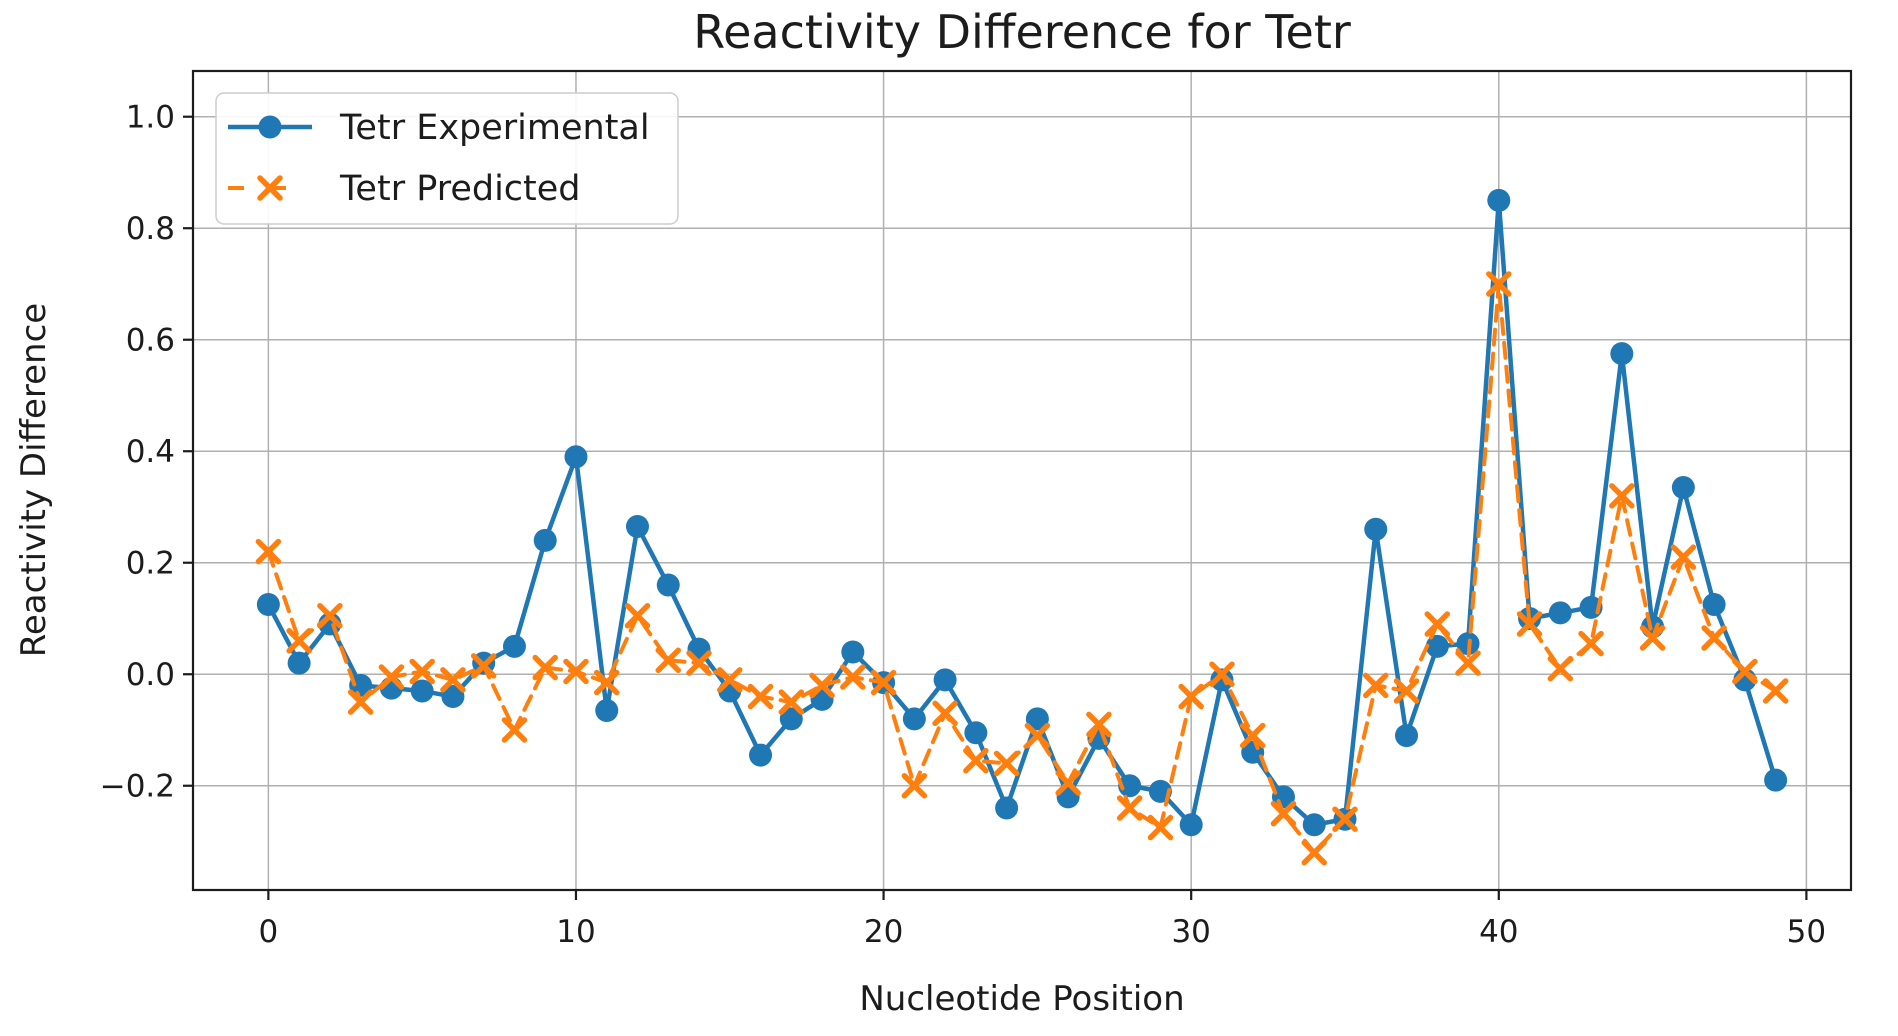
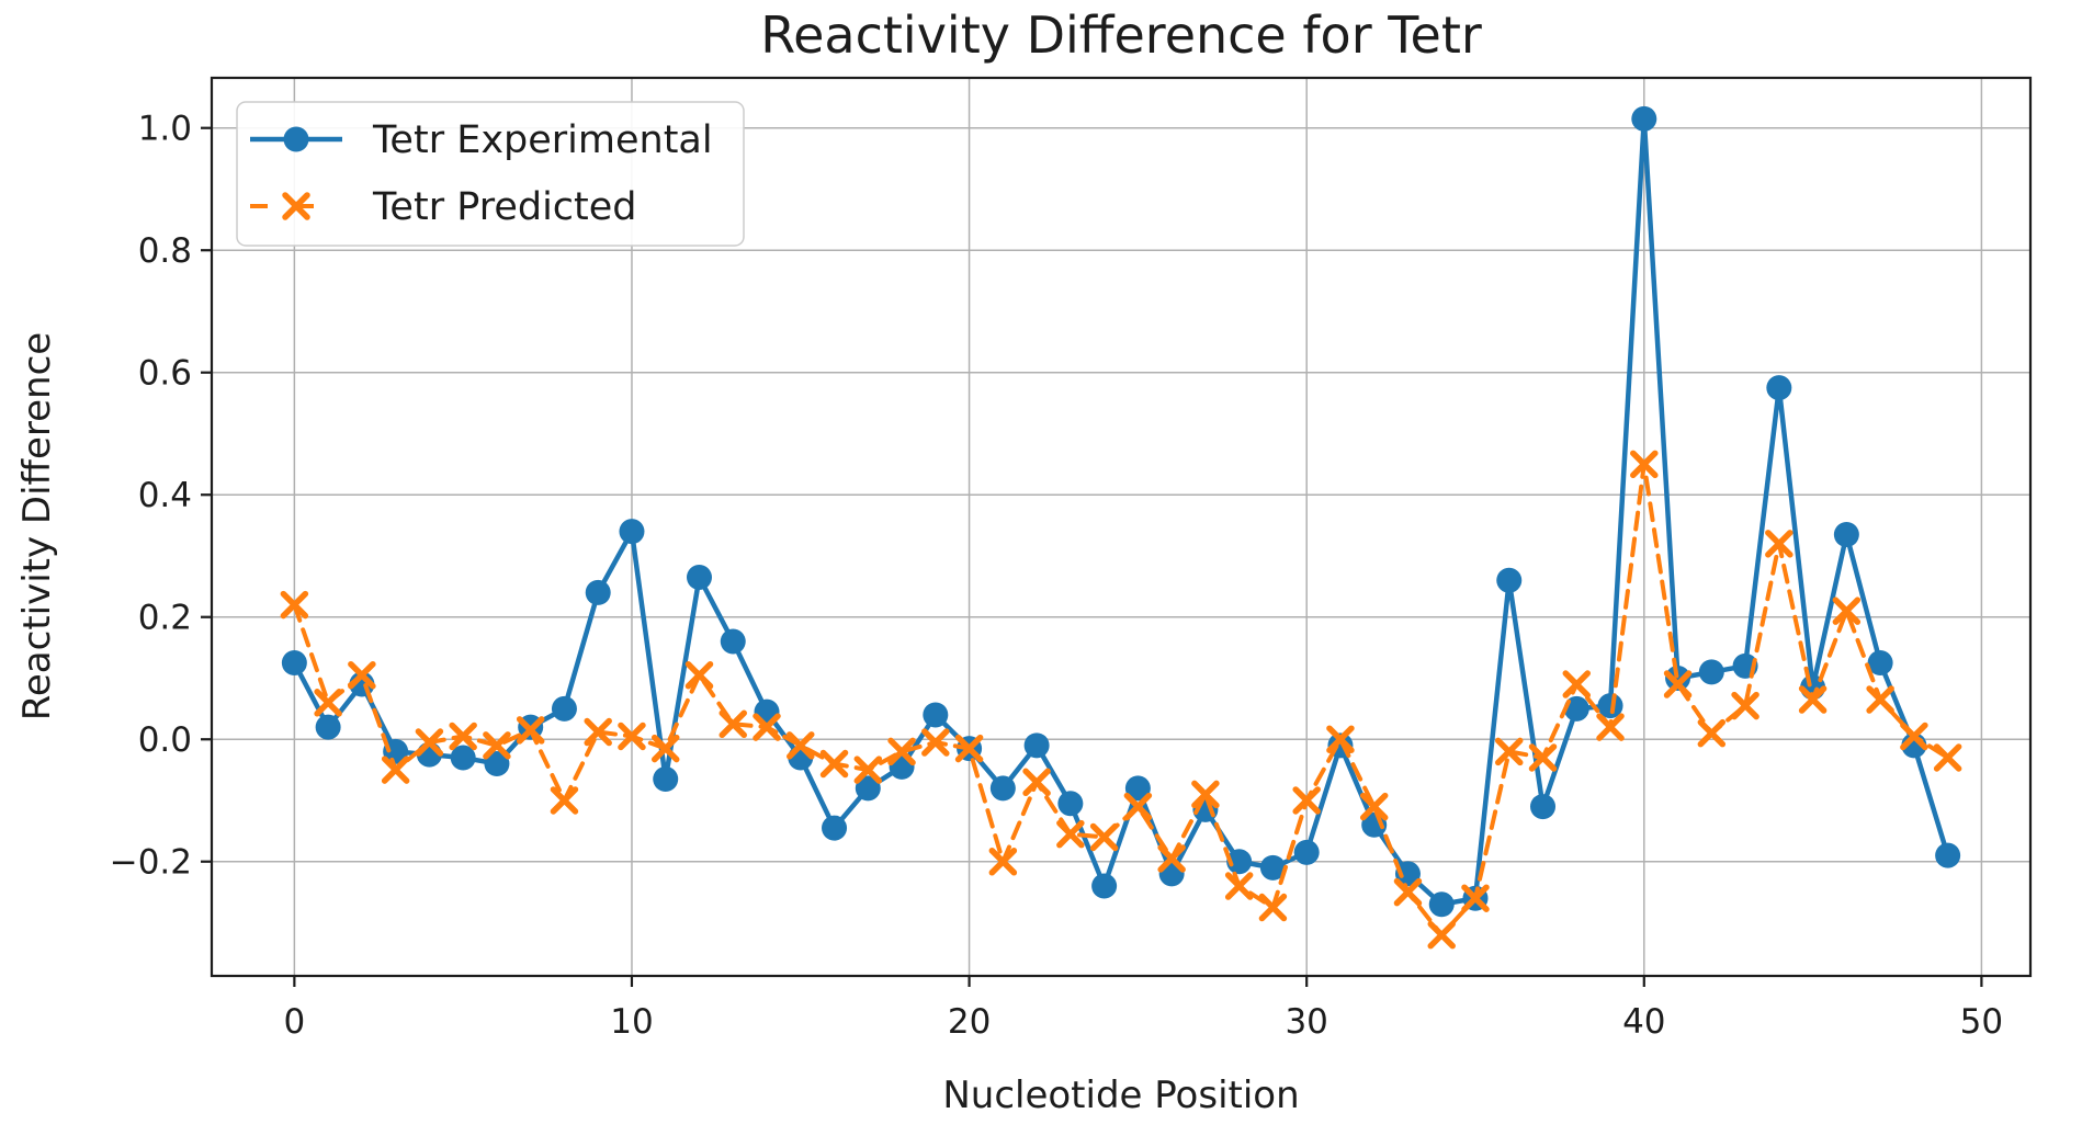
Tetr Experimental/10: 0.39 -> 0.34
Tetr Experimental/30: -0.27 -> -0.18
Tetr Predicted/30: -0.04 -> -0.10
Tetr Experimental/40: 0.85 -> 1.01
Tetr Predicted/40: 0.70 -> 0.45
